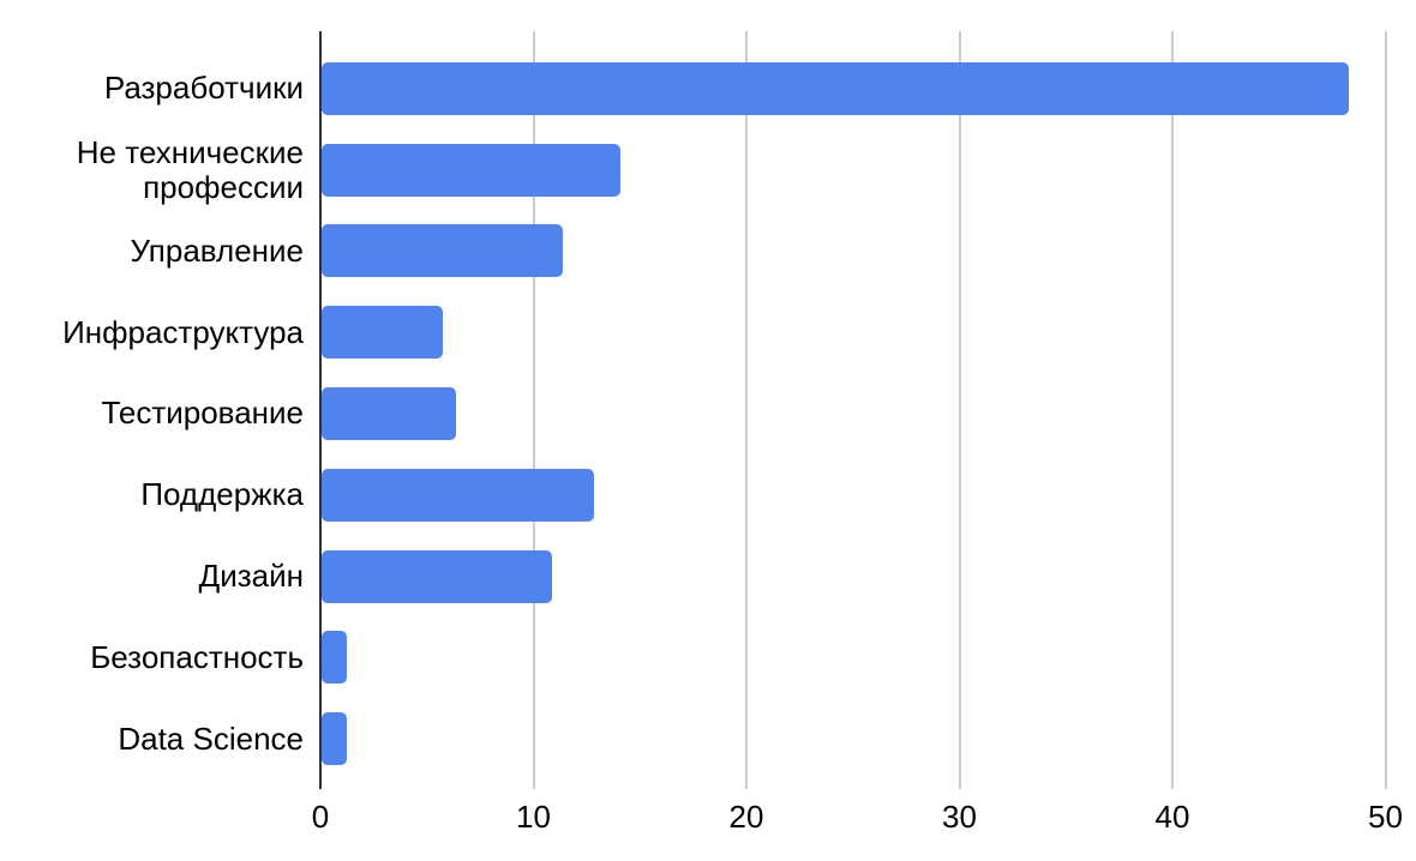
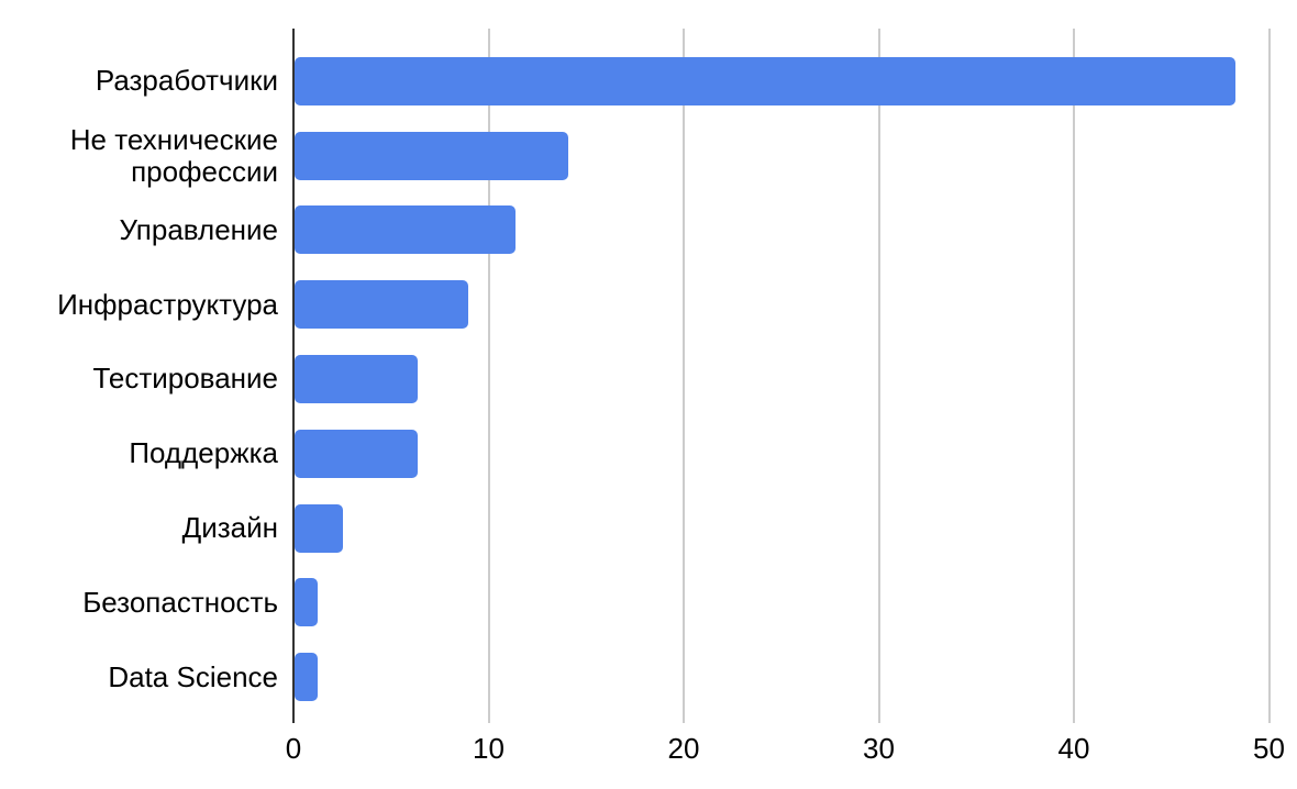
Инфраструктура: 5.7 -> 8.9
Поддержка: 12.8 -> 6.3
Дизайн: 10.8 -> 2.5
